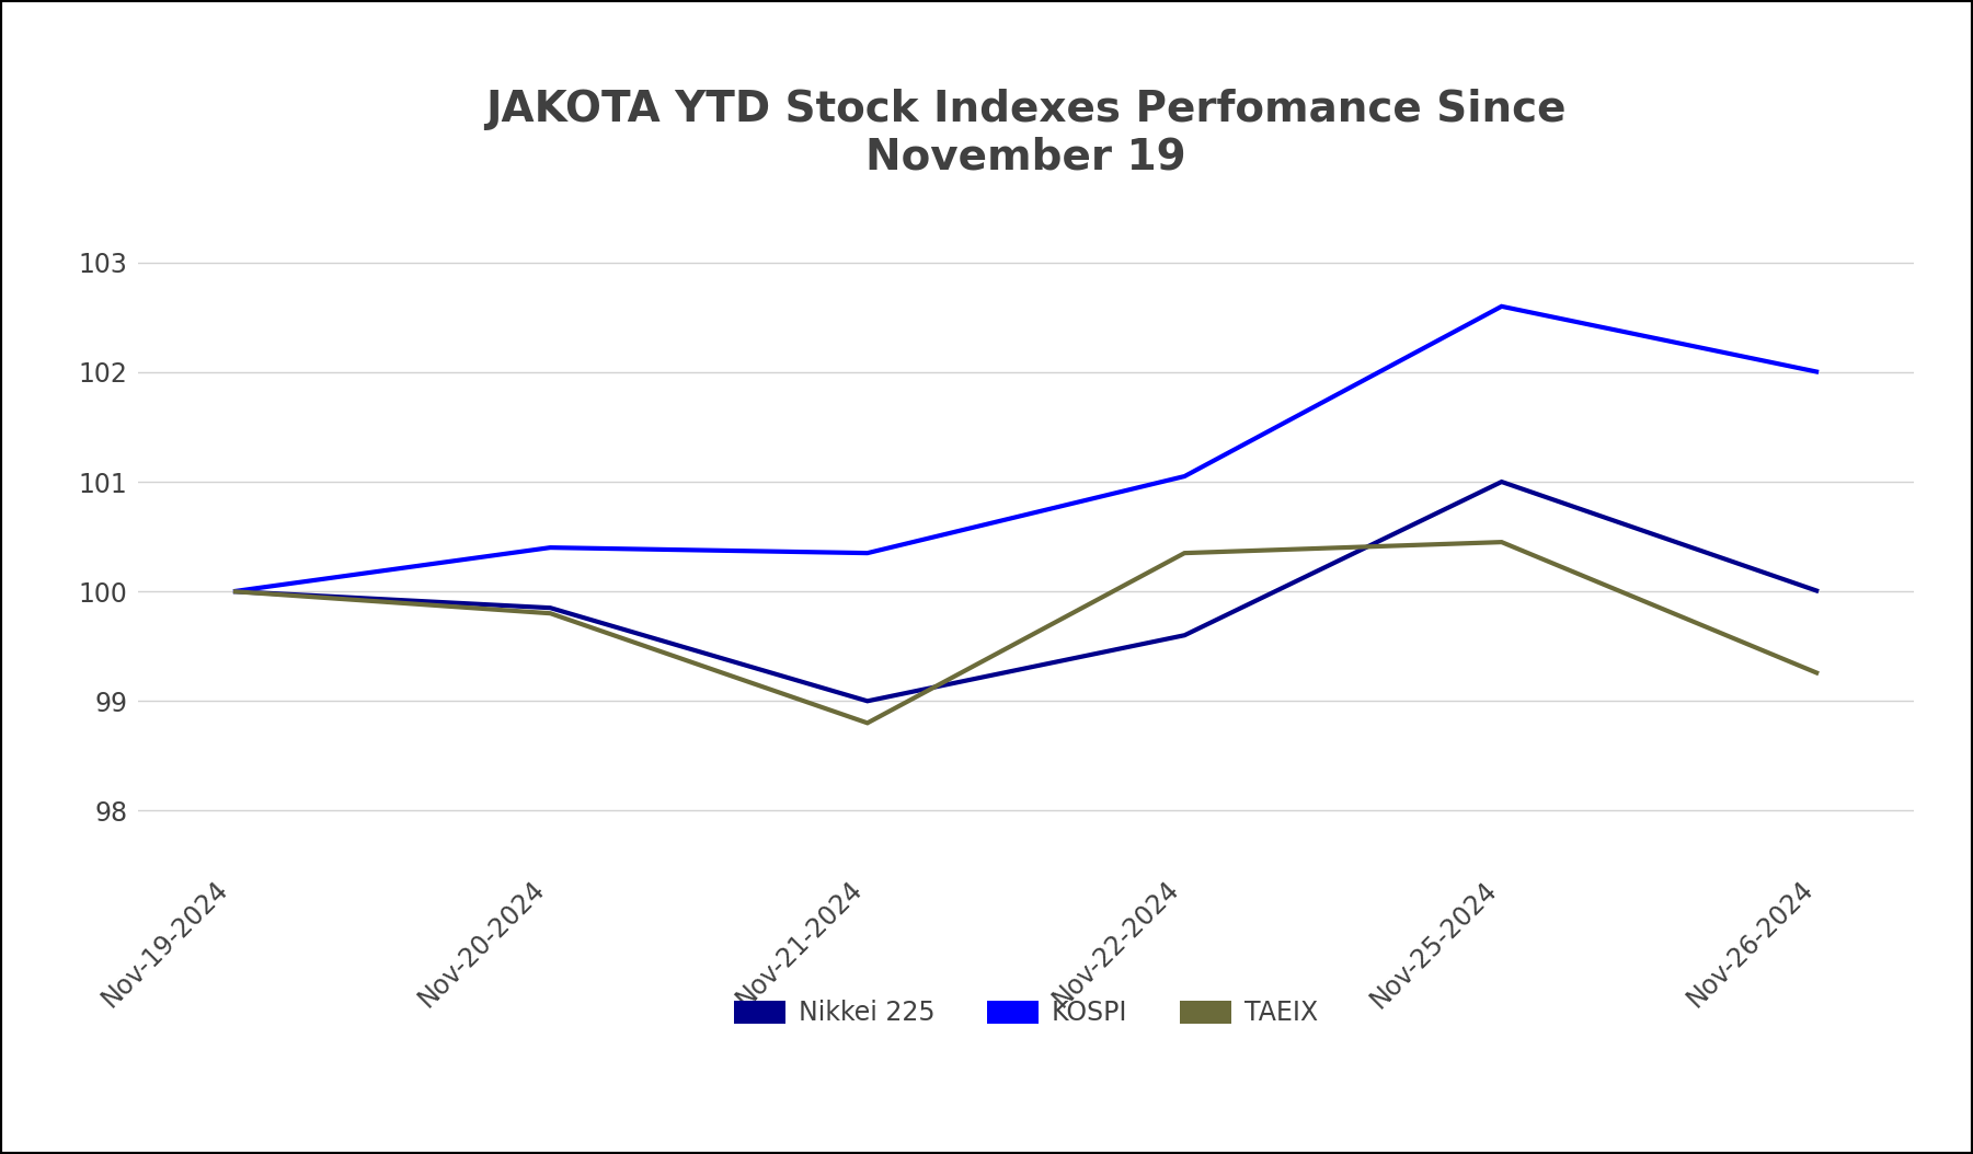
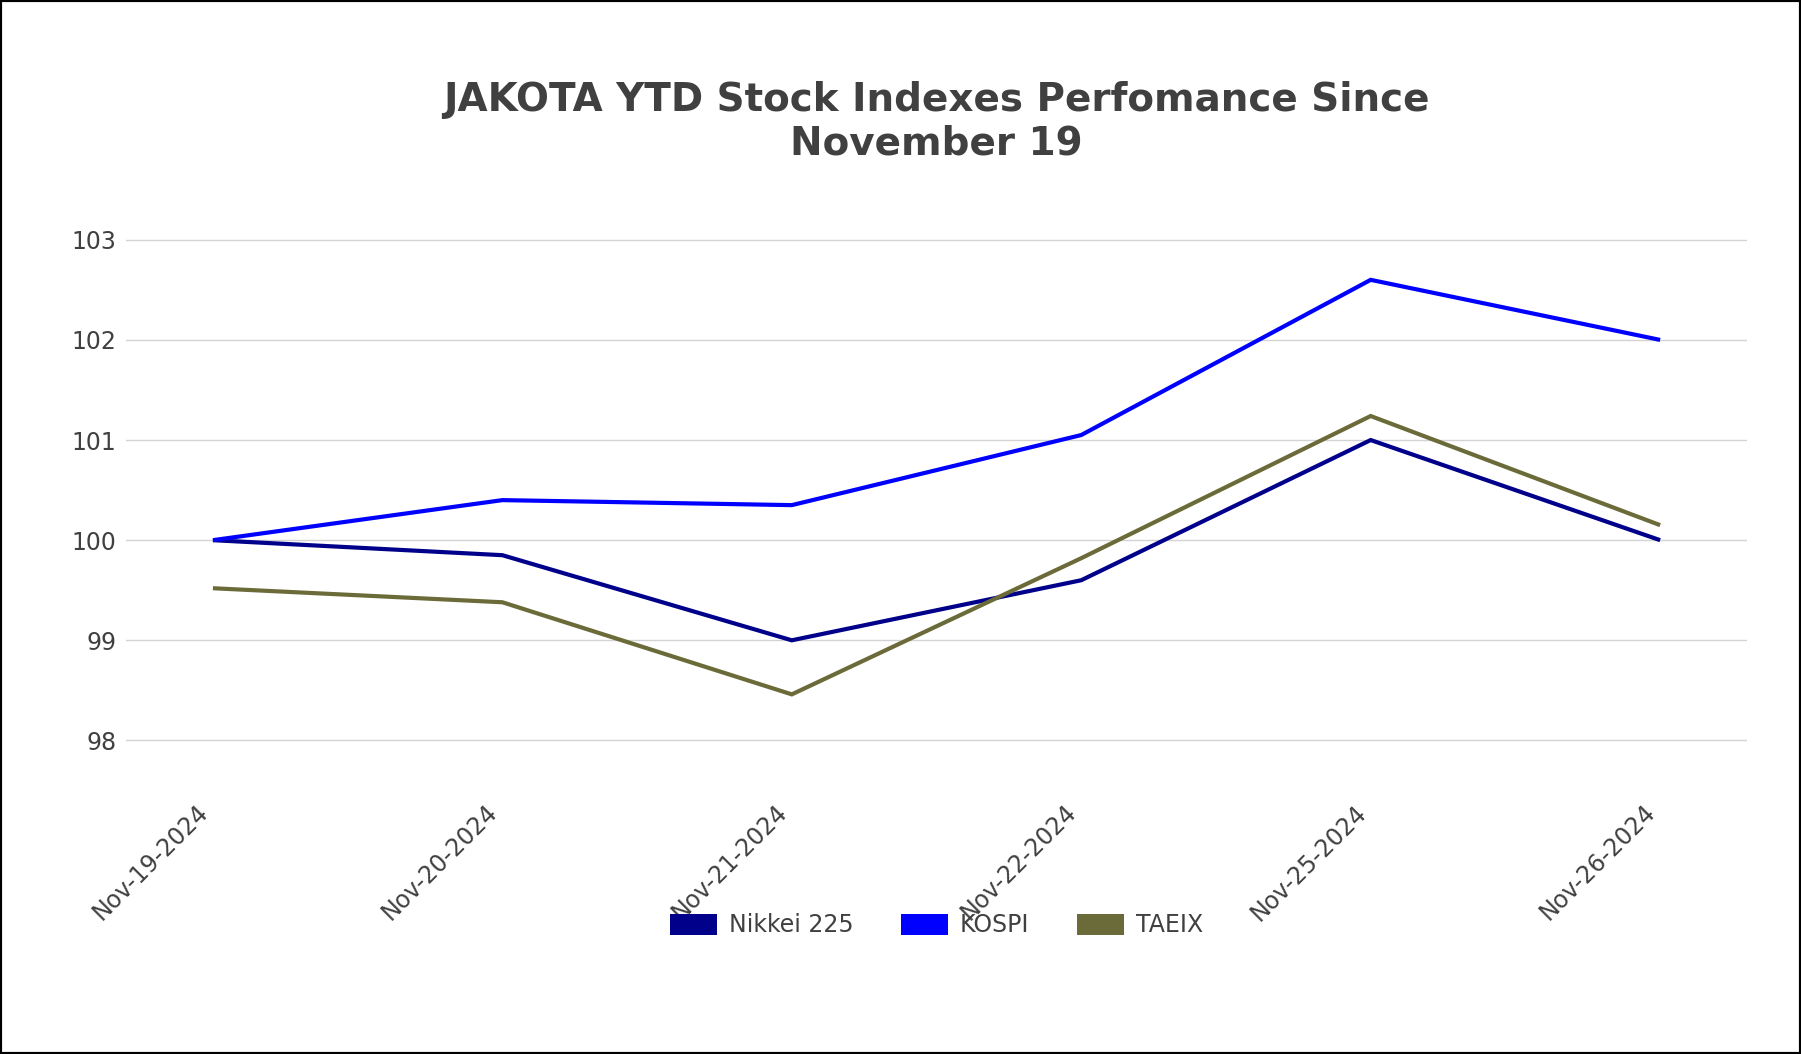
TAEIX/Nov-19-2024: 100.00 -> 99.52
TAEIX/Nov-20-2024: 99.80 -> 99.38
TAEIX/Nov-21-2024: 98.80 -> 98.46
TAEIX/Nov-22-2024: 100.35 -> 99.82
TAEIX/Nov-25-2024: 100.45 -> 101.24
TAEIX/Nov-26-2024: 99.25 -> 100.15
